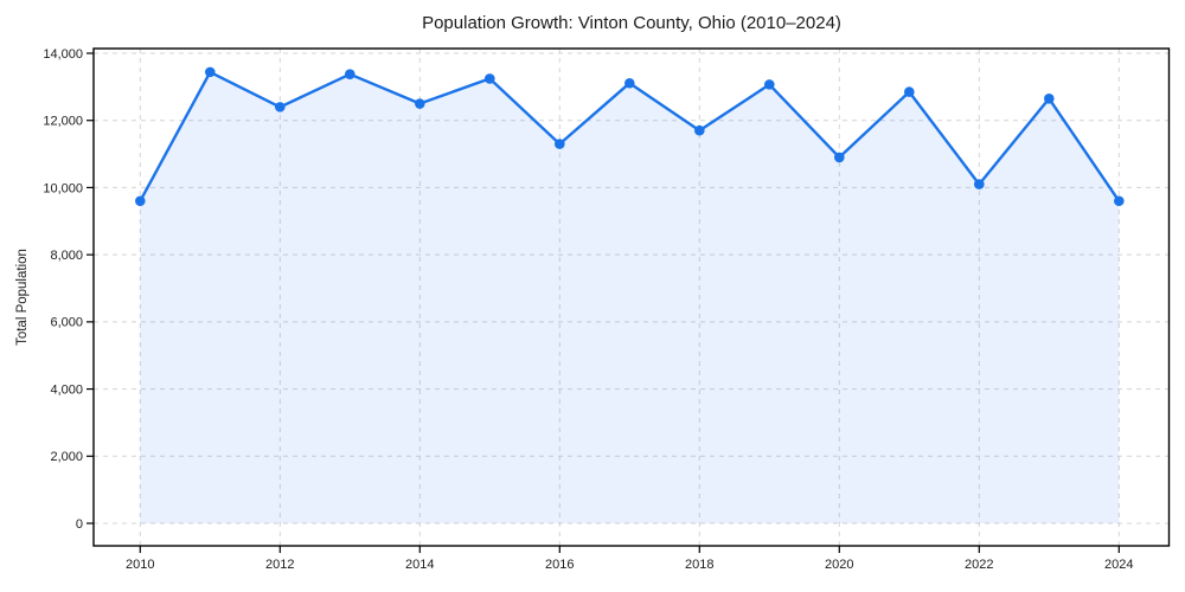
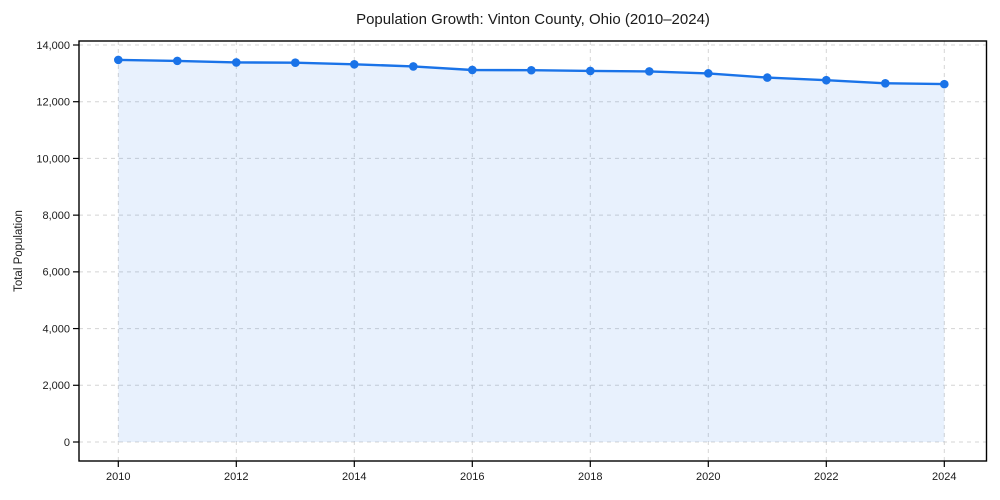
2010: 9600 -> 13500
2012: 12400 -> 13400
2014: 12500 -> 13300
2016: 11300 -> 13100
2018: 11700 -> 13100
2020: 10900 -> 13000
2022: 10100 -> 12800
2024: 9600 -> 12600
